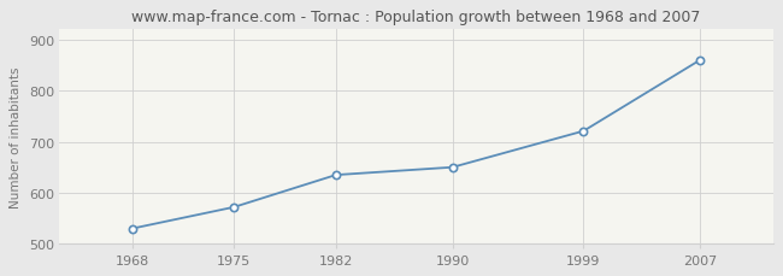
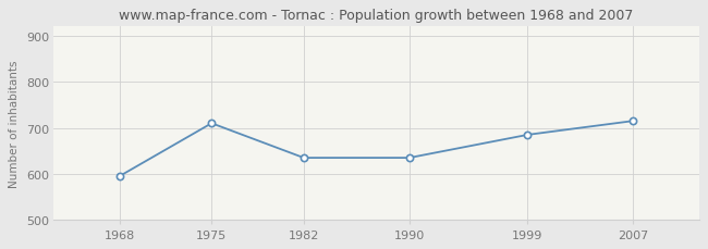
1968: 530 -> 595
1975: 572 -> 710
1990: 650 -> 635
1999: 721 -> 685
2007: 860 -> 715
